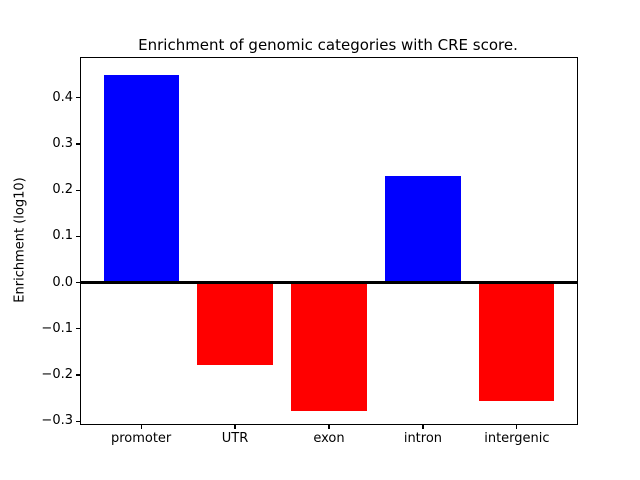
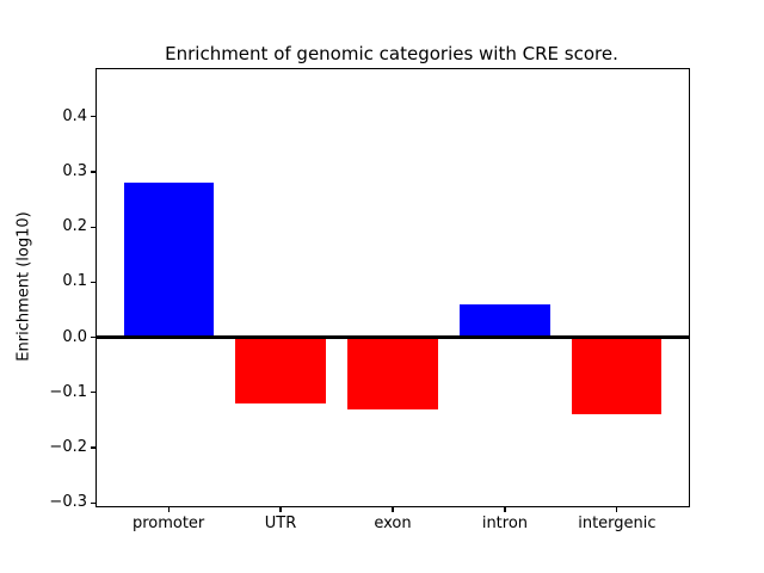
promoter: 0.45 -> 0.28
UTR: -0.18 -> -0.12
exon: -0.28 -> -0.13
intron: 0.23 -> 0.06
intergenic: -0.26 -> -0.14
